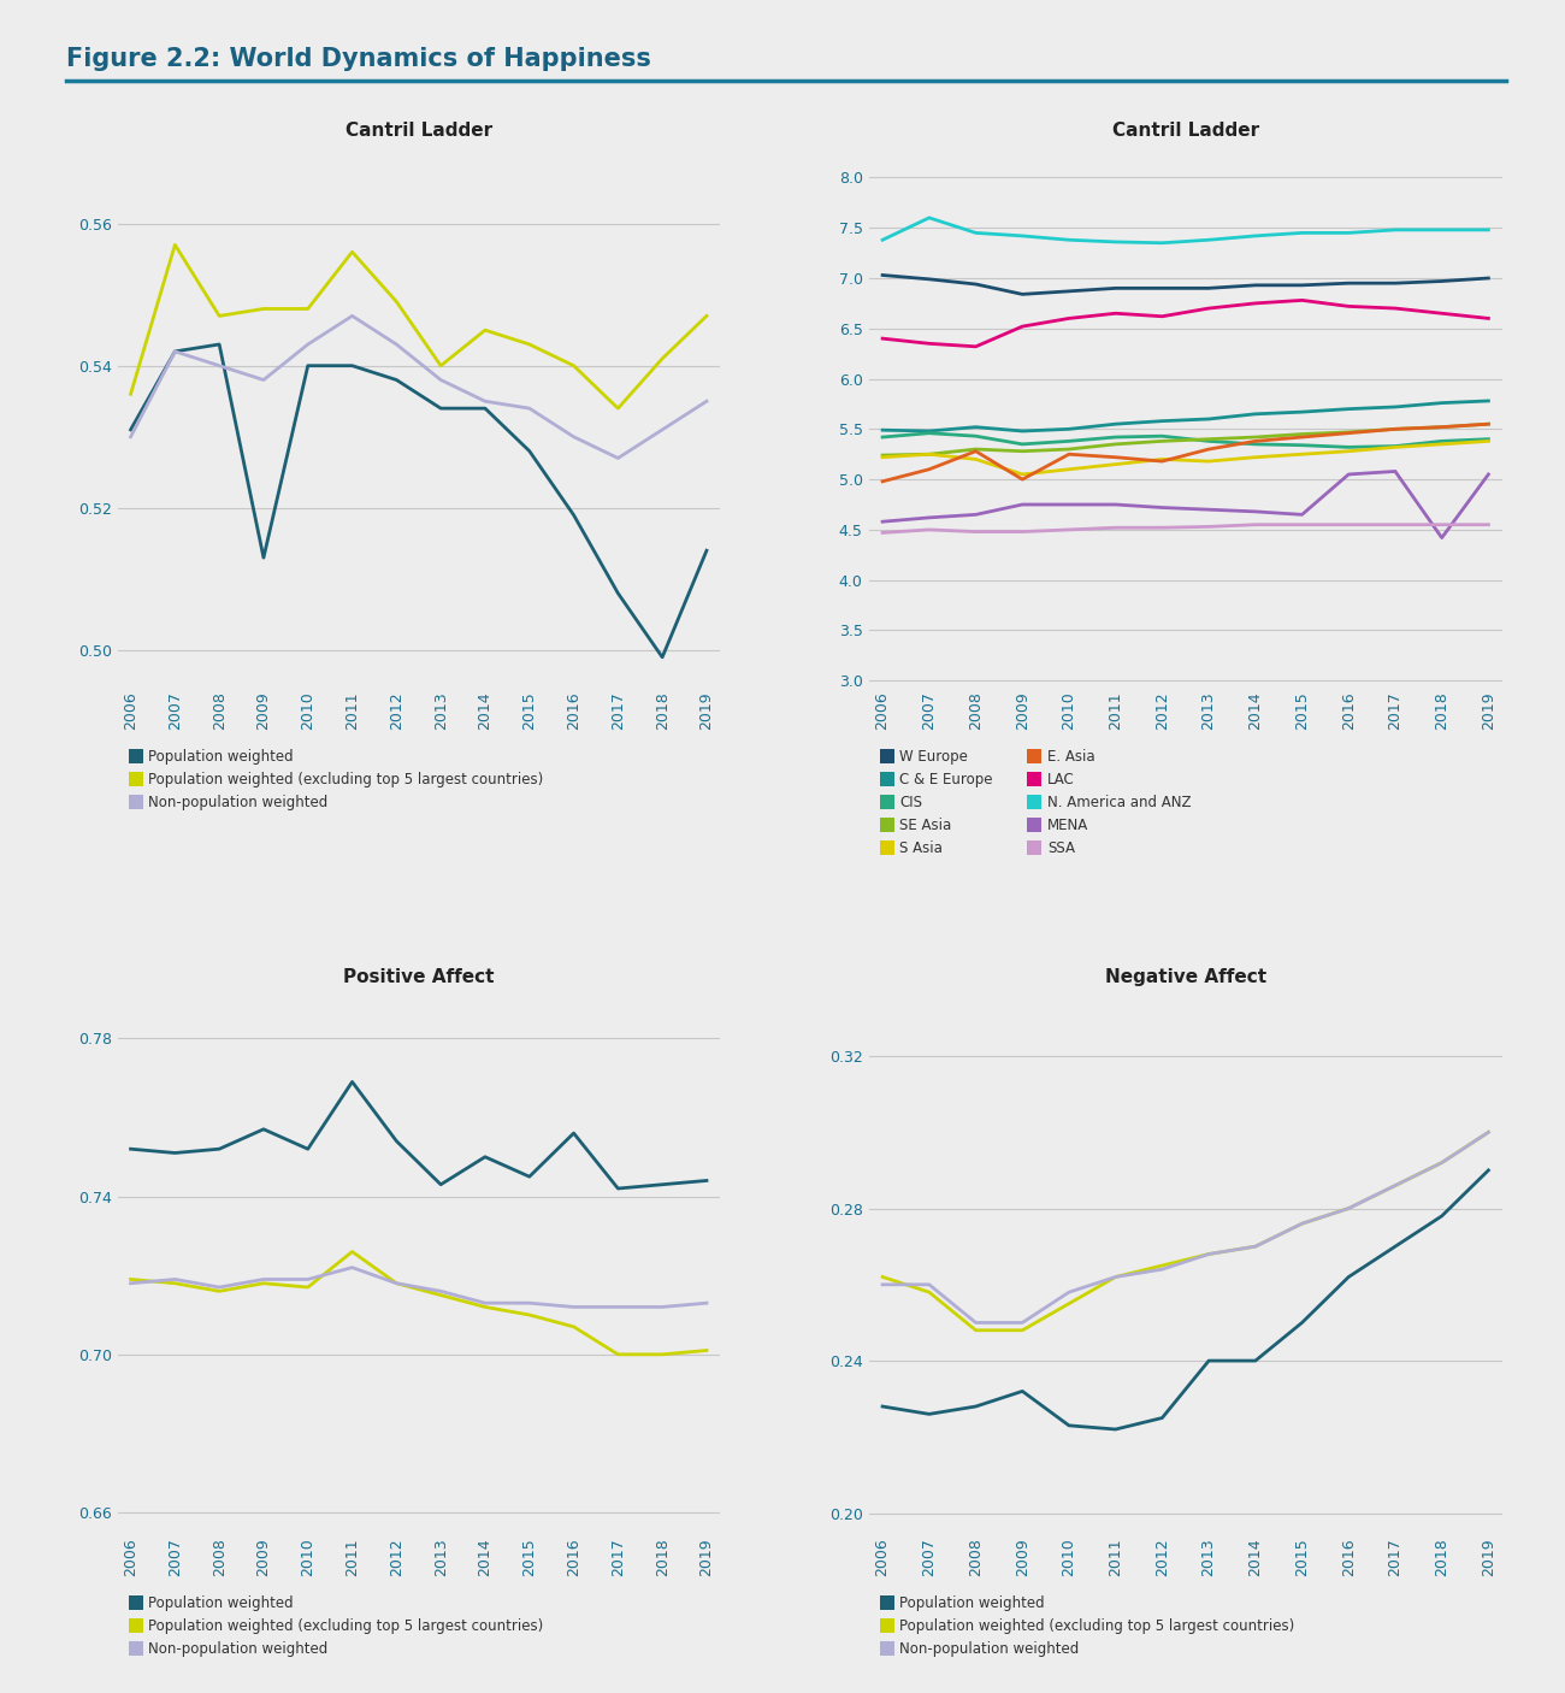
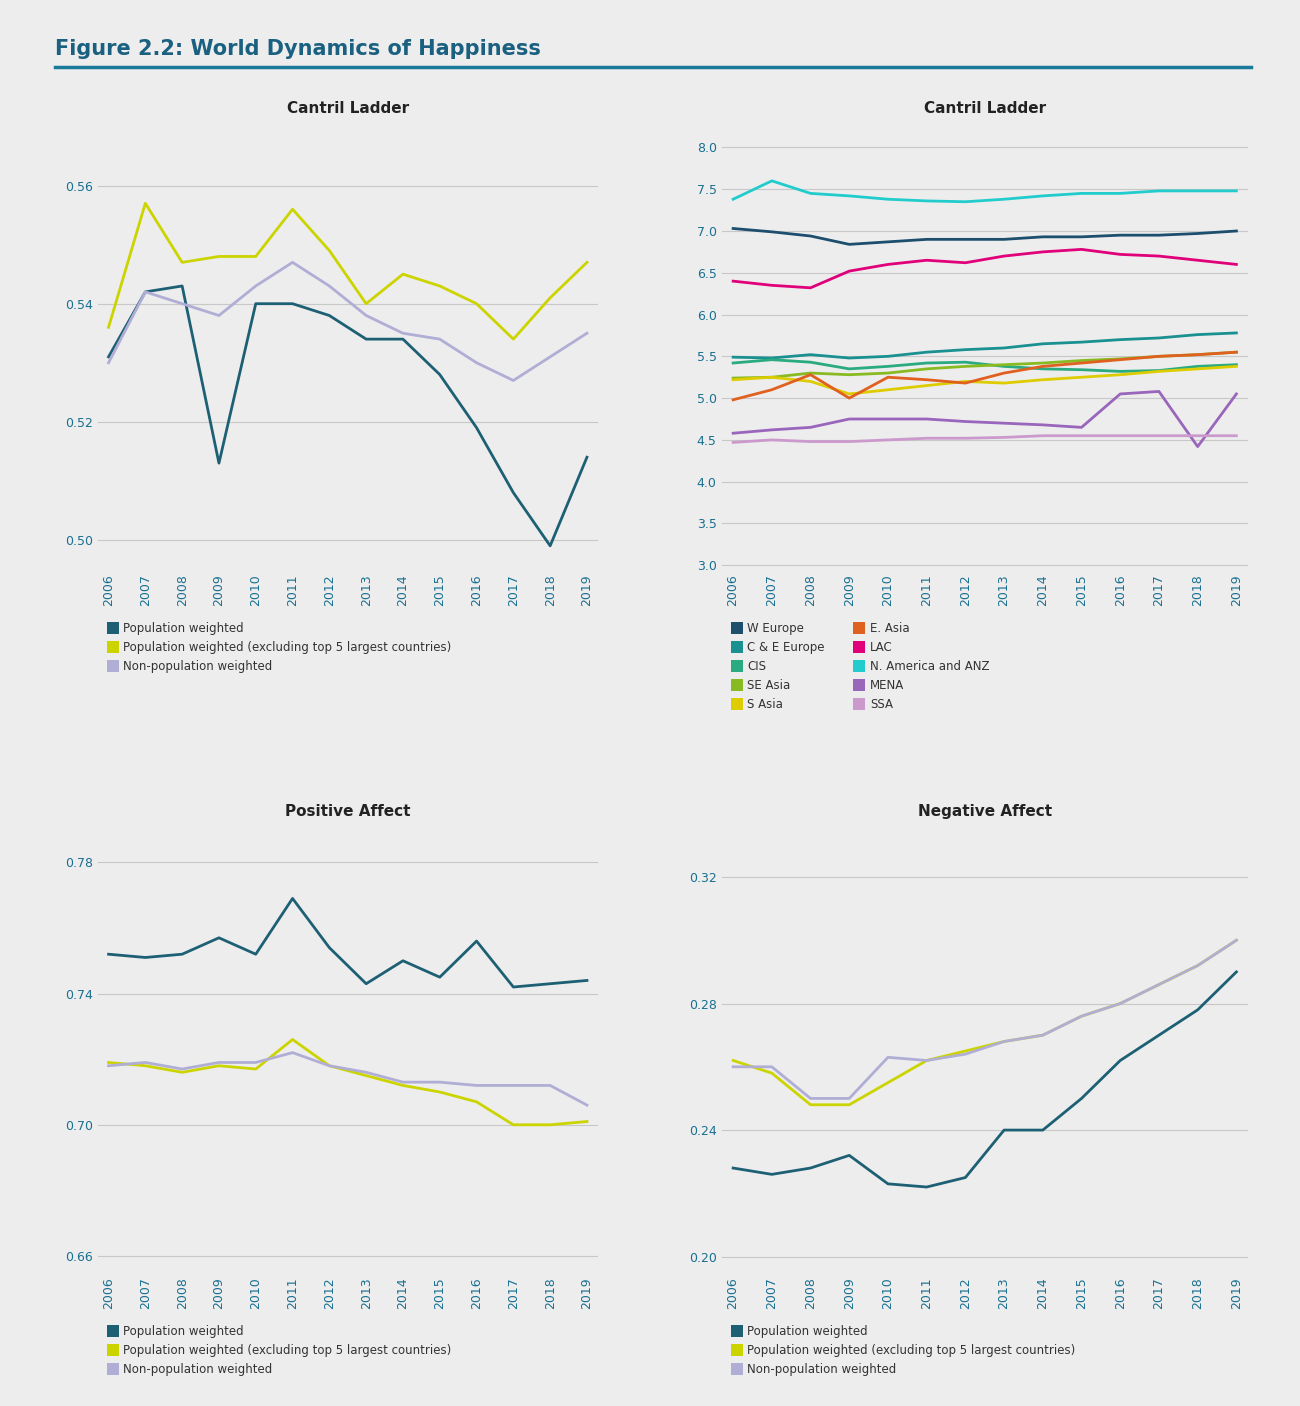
Positive Affect/Non-population weighted/2019: 0.713 -> 0.706
Negative Affect/Non-population weighted/2010: 0.258 -> 0.263
